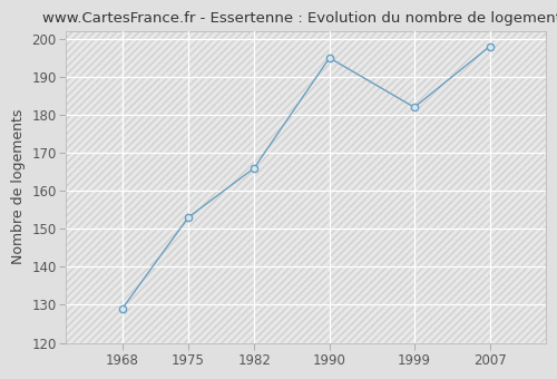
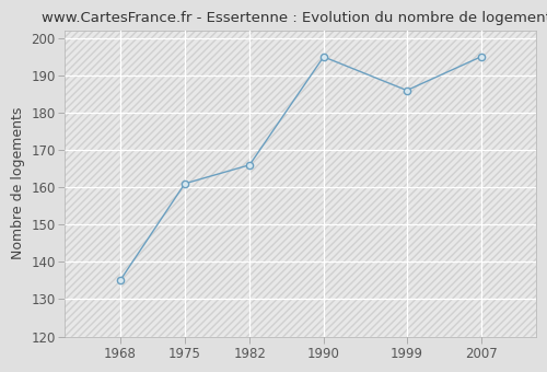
1968: 129 -> 135
1975: 153 -> 161
1999: 182 -> 186
2007: 198 -> 195
